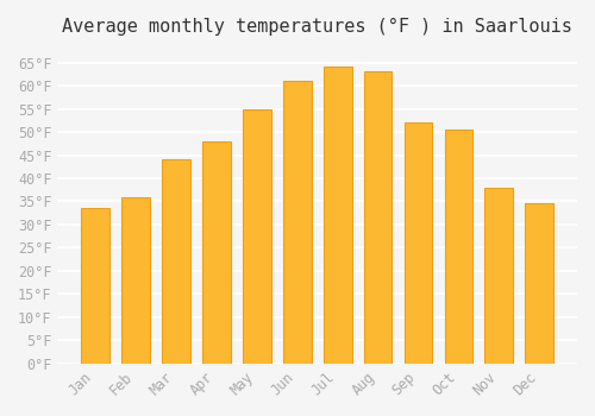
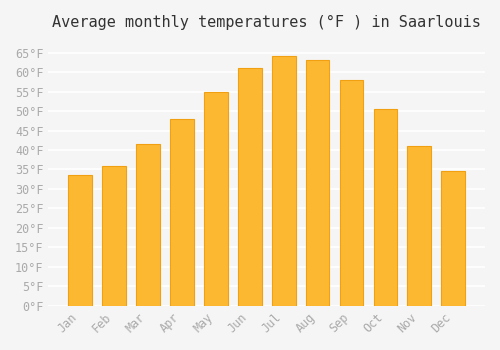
Mar: 44.0°F -> 41.5°F
Sep: 52.0°F -> 58.0°F
Nov: 38.0°F -> 41.0°F
